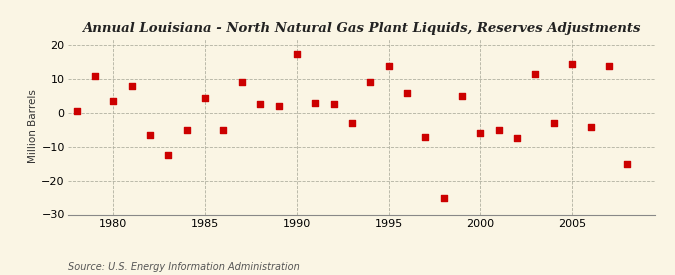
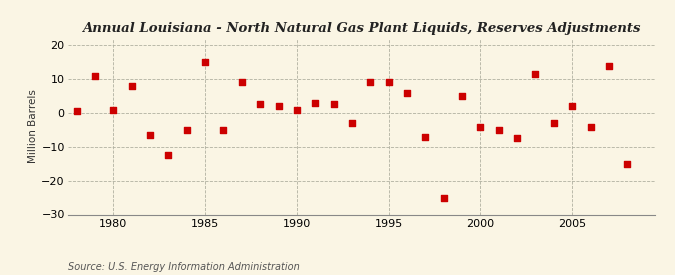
1980: 3.5 -> 1.0
1985: 4.5 -> 15.0
1990: 17.5 -> 1.0
1995: 14.0 -> 9.0
2000: -6.0 -> -4.0
2005: 14.5 -> 2.0
